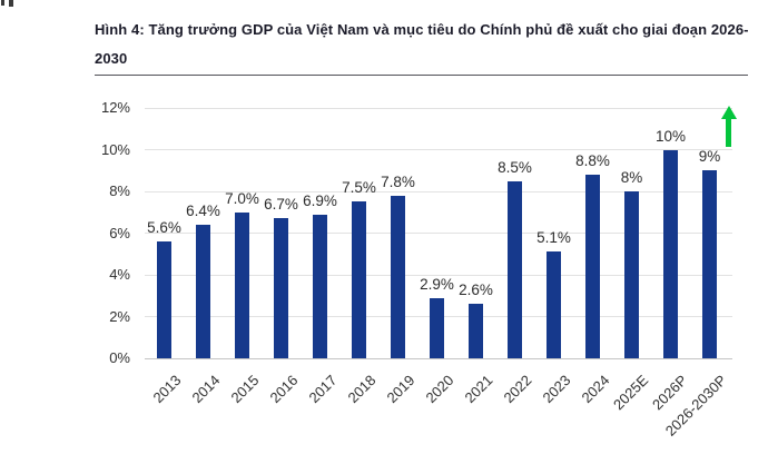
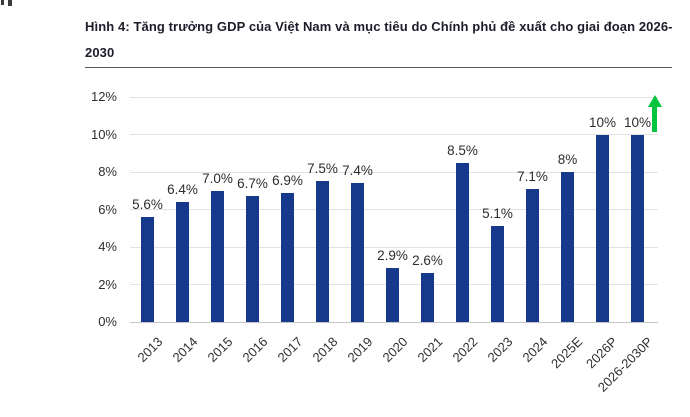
2019: 7.8% -> 7.4%
2024: 8.8% -> 7.1%
2026-2030P: 9% -> 10%
